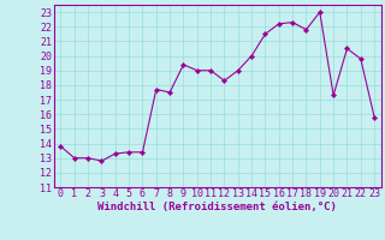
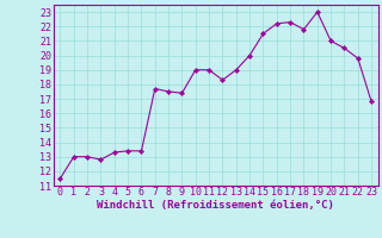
0: 13.8 -> 11.5
9: 19.4 -> 17.4
20: 17.3 -> 21.0
23: 15.8 -> 16.8
